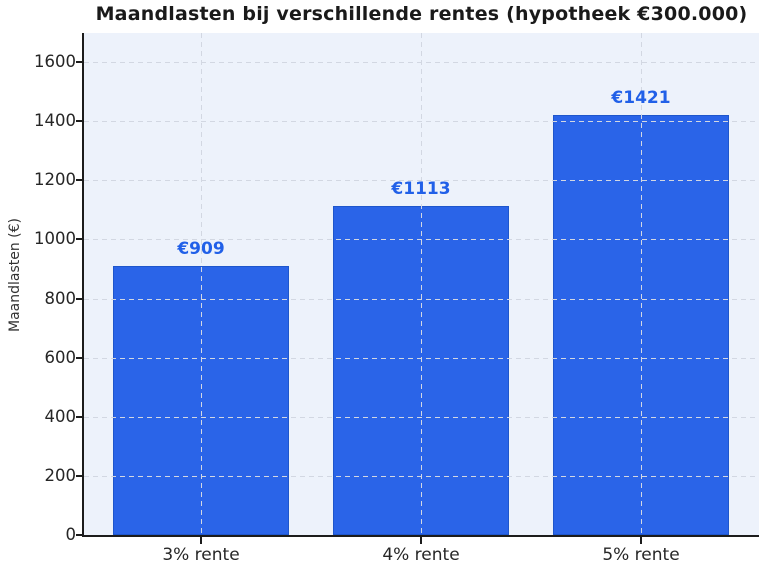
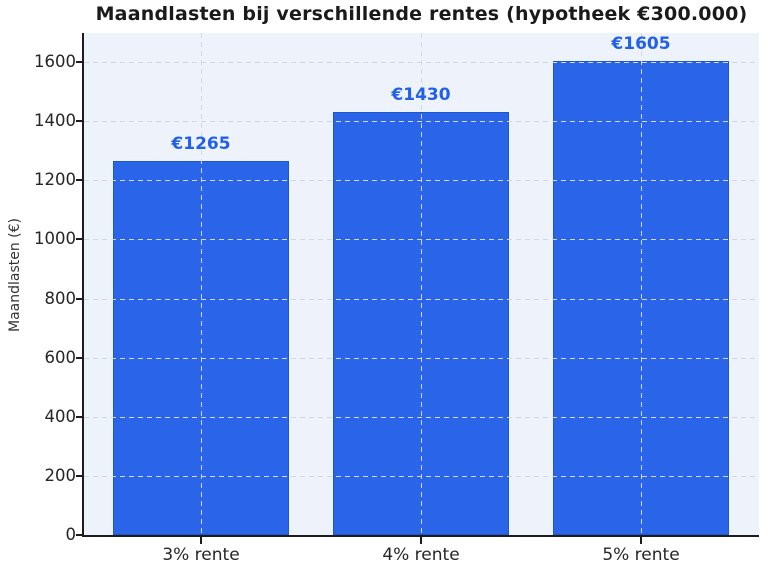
3% rente: €909 -> €1265
4% rente: €1113 -> €1430
5% rente: €1421 -> €1605
